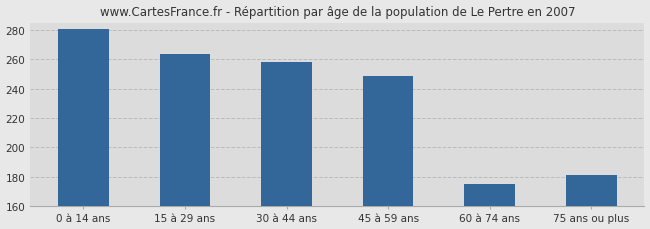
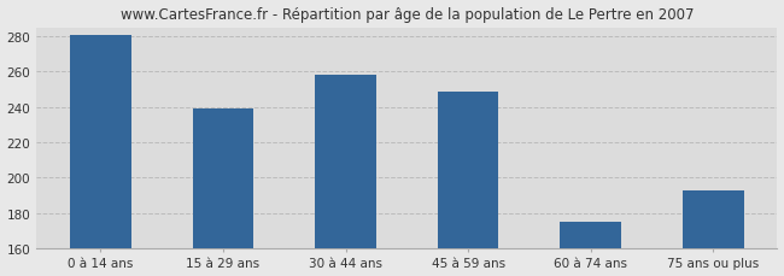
15 à 29 ans: 264 -> 239
75 ans ou plus: 181 -> 193
